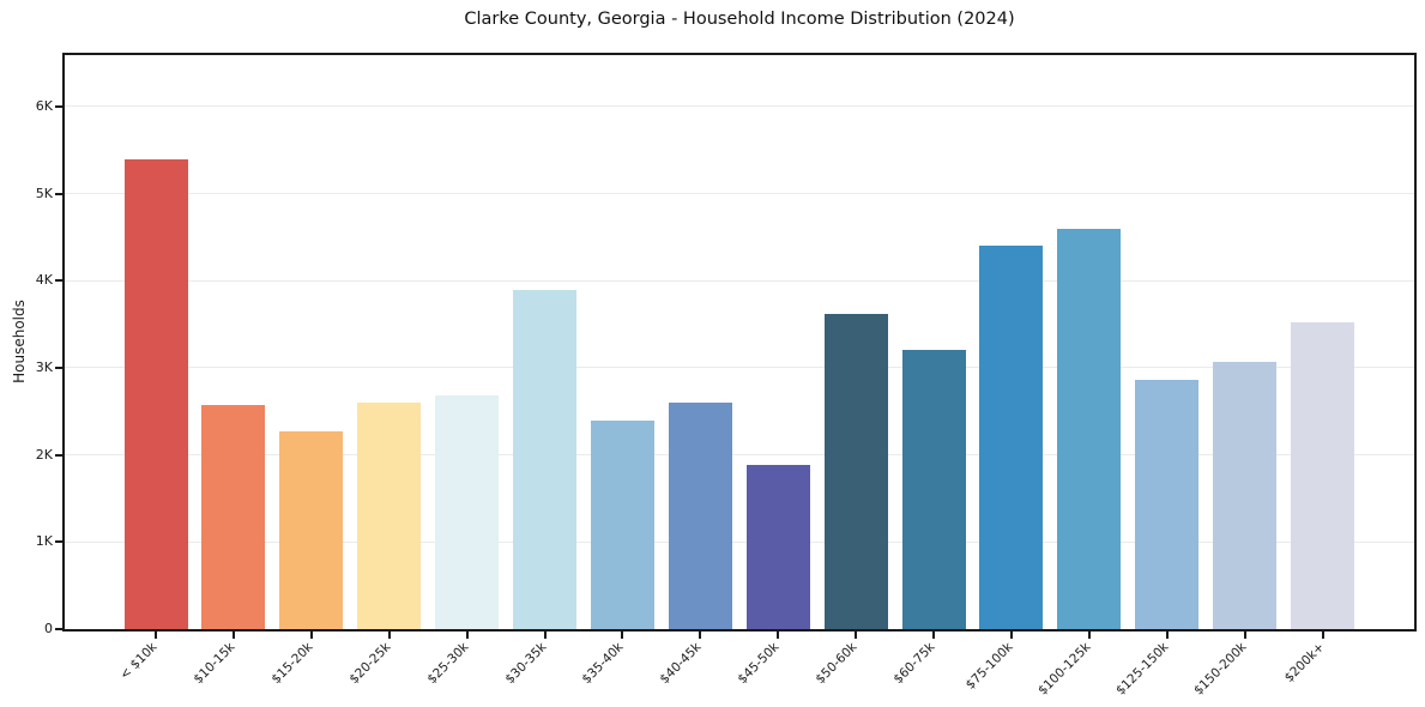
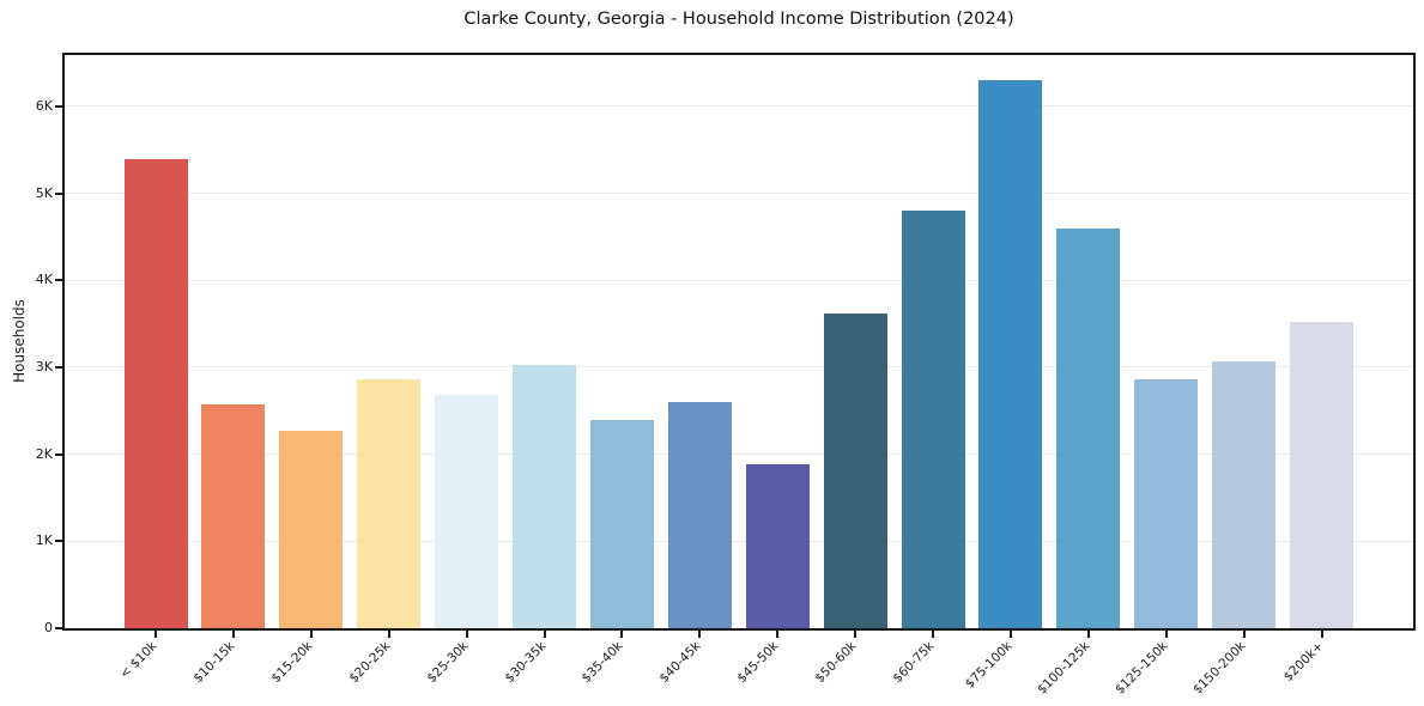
$20-25k: 2.6K -> 2.9K
$30-35k: 3.9K -> 3.0K
$60-75k: 3.2K -> 4.8K
$75-100k: 4.4K -> 6.3K
